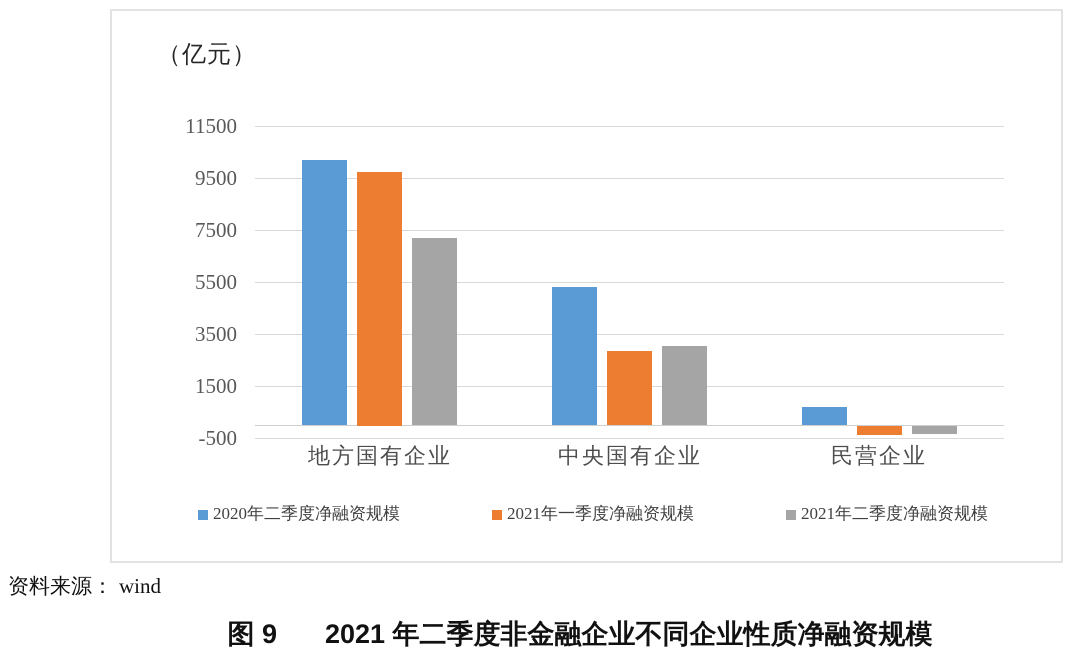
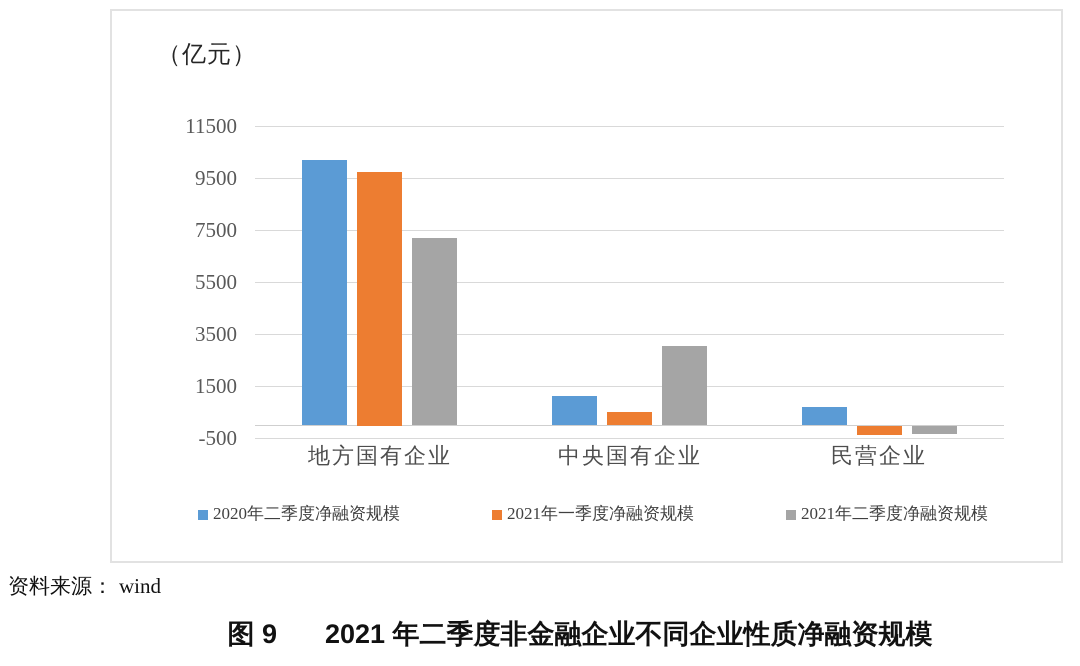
2020年二季度净融资规模/中央国有企业: 5300 -> 1100
2021年一季度净融资规模/中央国有企业: 2800 -> 500
